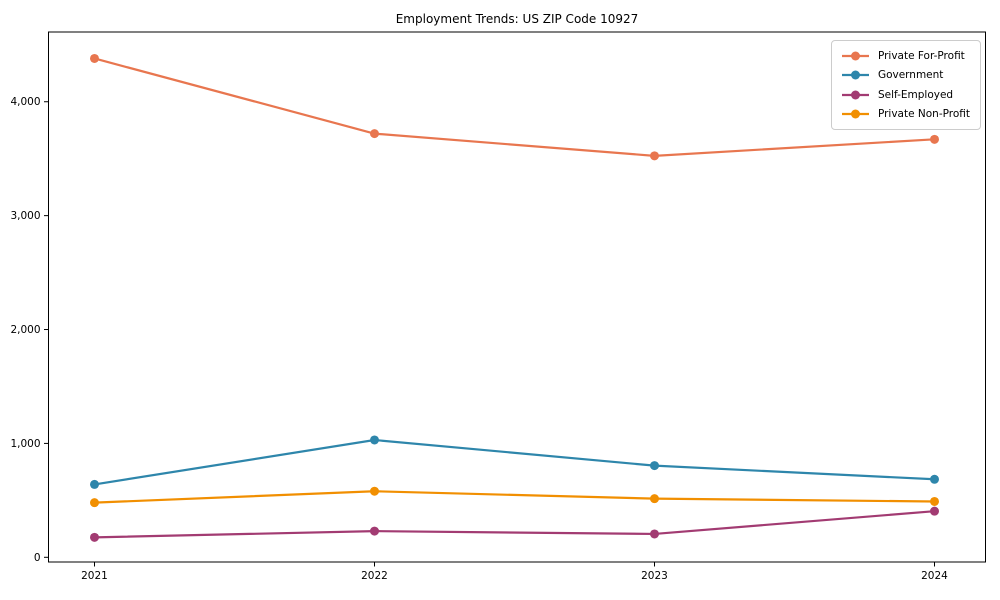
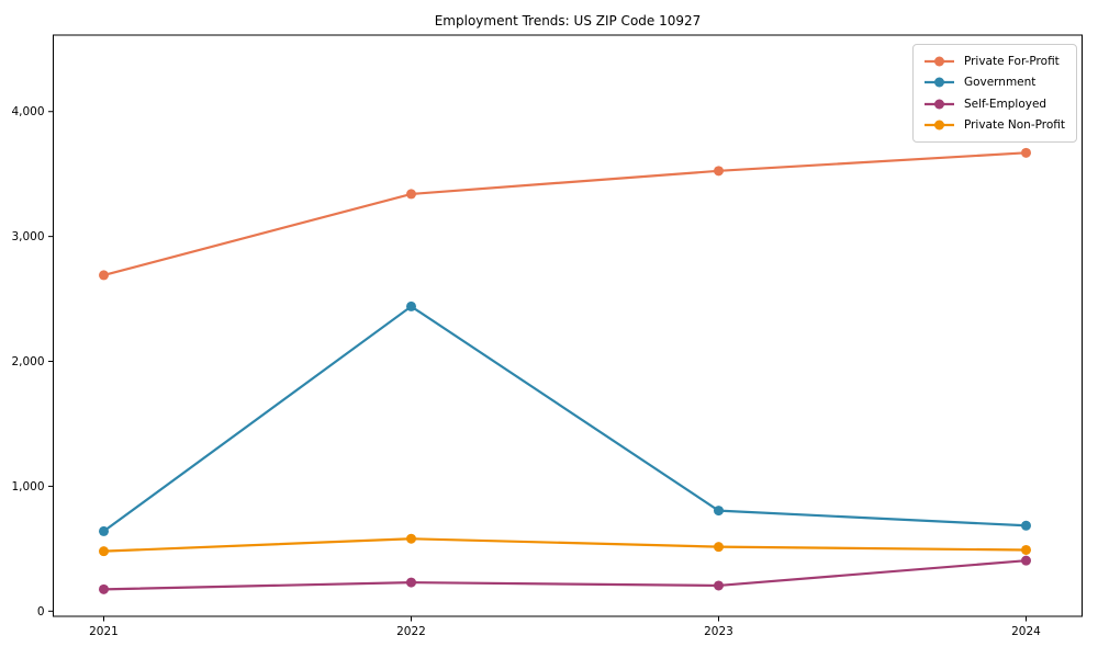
Private For-Profit/2021: 4380 -> 2690
Private For-Profit/2022: 3720 -> 3340
Government/2022: 1030 -> 2440
